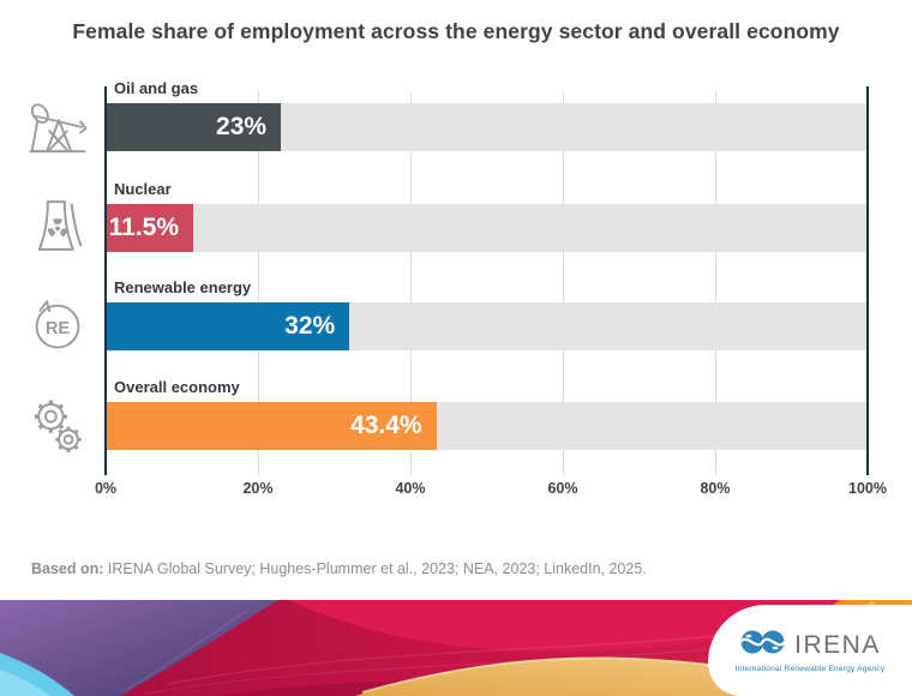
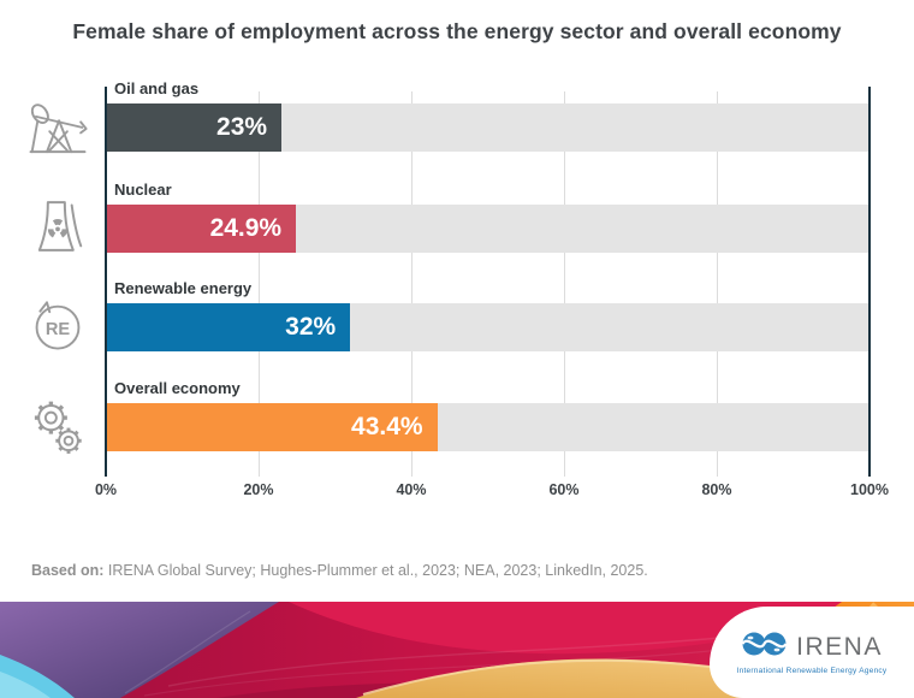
Nuclear: 11.5% -> 24.9%
